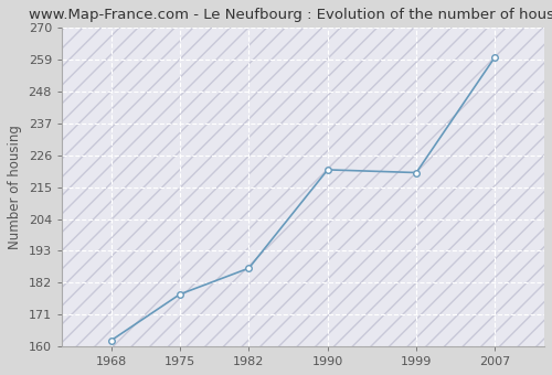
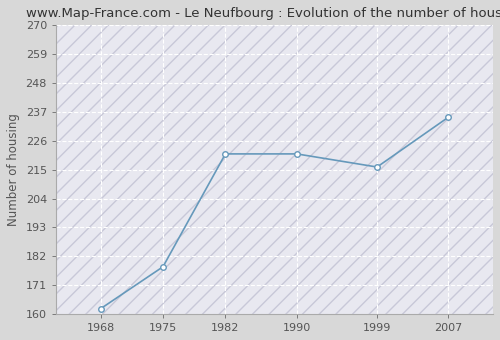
1982: 187 -> 221
1999: 220 -> 216
2007: 260 -> 235
